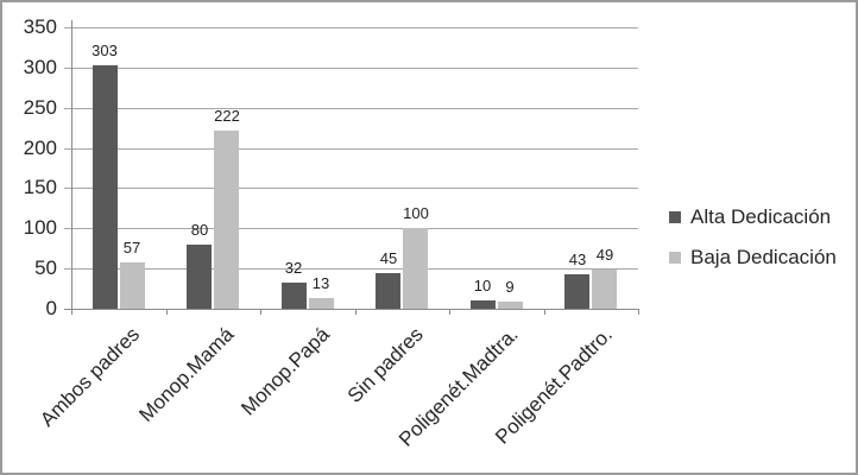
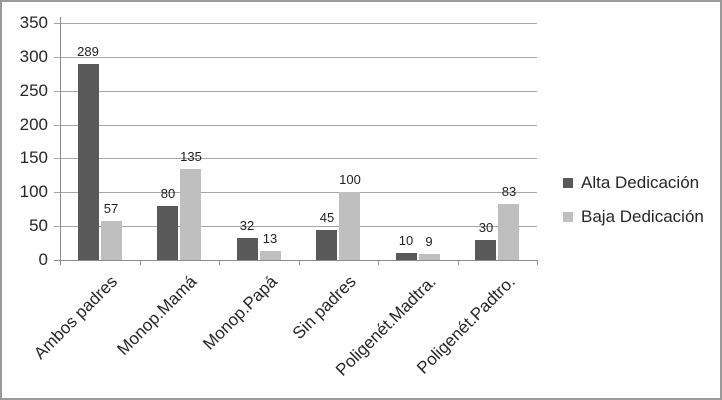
Alta Dedicación/Ambos padres: 303 -> 289
Baja Dedicación/Monop.Mamá: 222 -> 135
Alta Dedicación/Poligenét.Padtro.: 43 -> 30
Baja Dedicación/Poligenét.Padtro.: 49 -> 83
